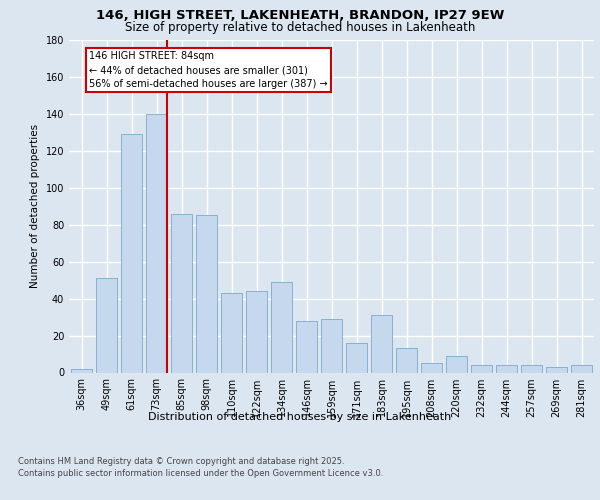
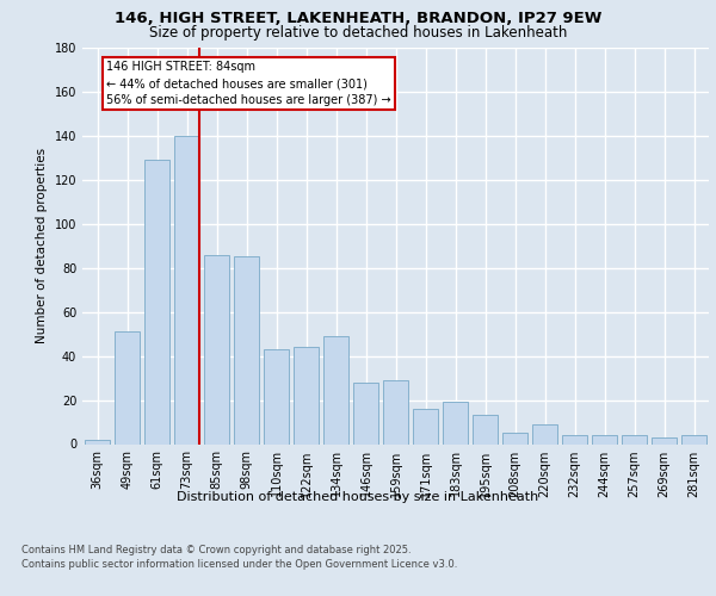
183sqm: 31 -> 19
